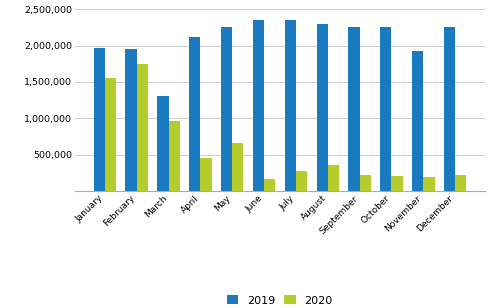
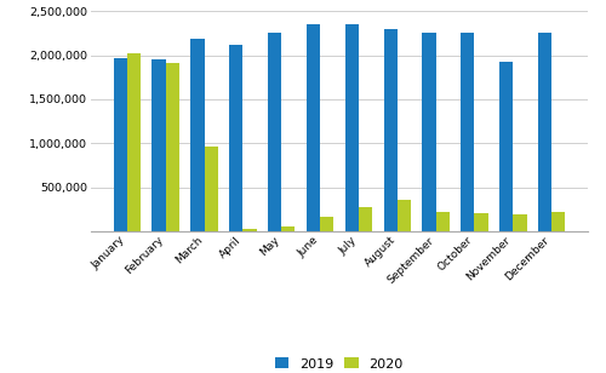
2020/January: 1,560,000 -> 2,020,000
2020/February: 1,740,000 -> 1,910,000
2019/March: 1,300,000 -> 2,190,000
2020/April: 460,000 -> 30,000
2020/May: 660,000 -> 60,000
